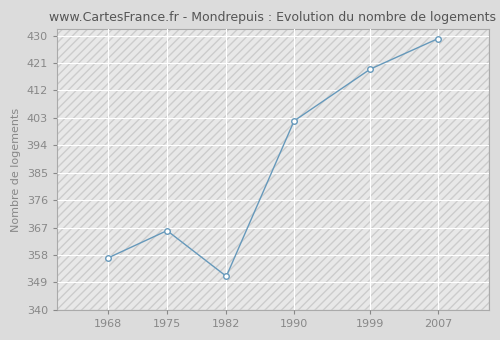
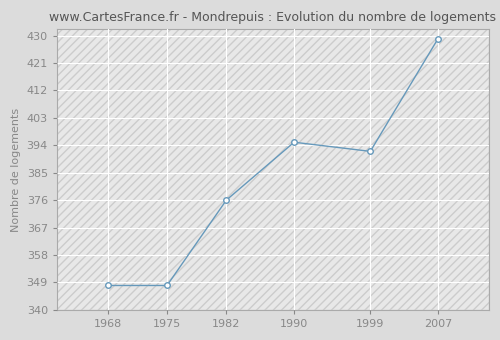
1968: 357 -> 348
1975: 366 -> 348
1982: 351 -> 376
1990: 402 -> 395
1999: 419 -> 392
